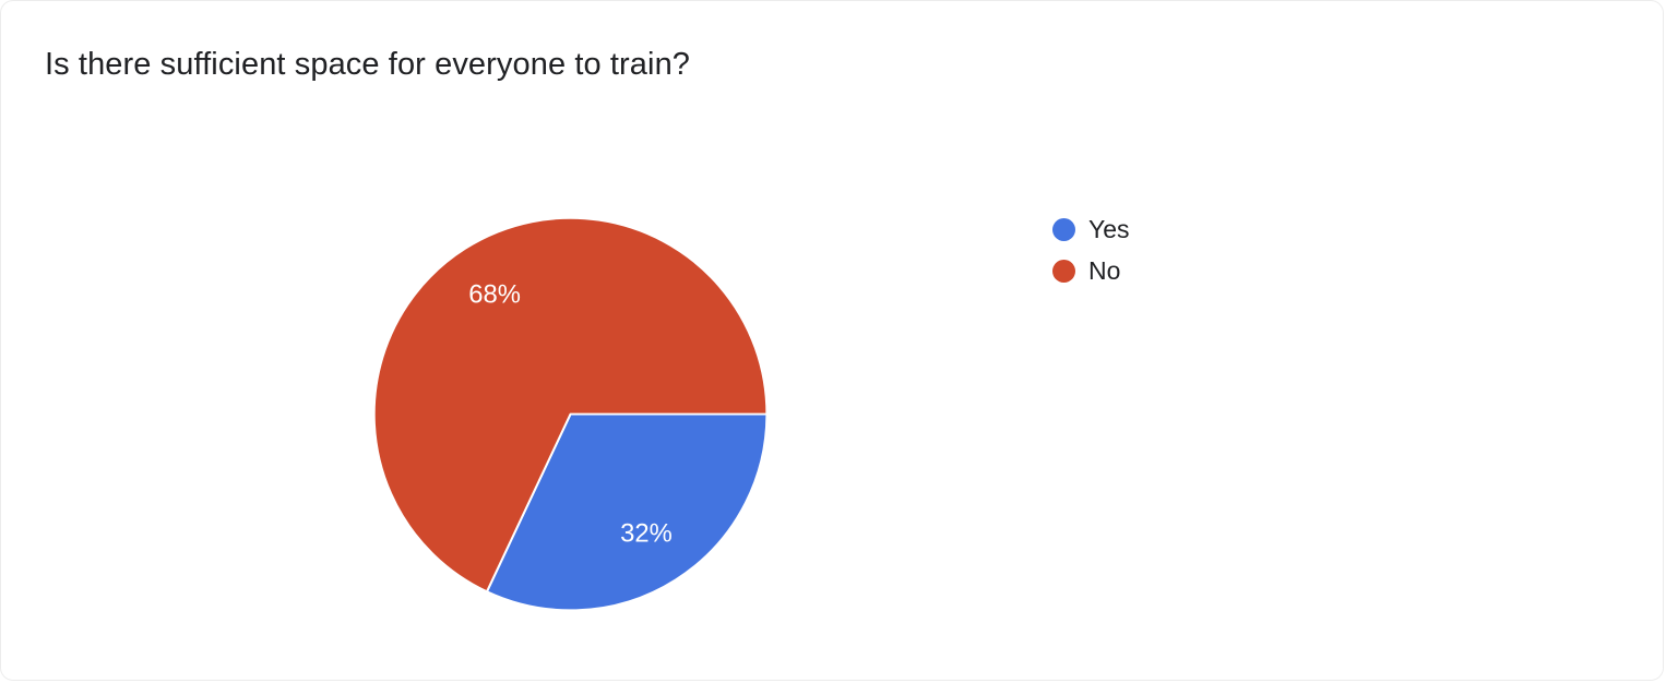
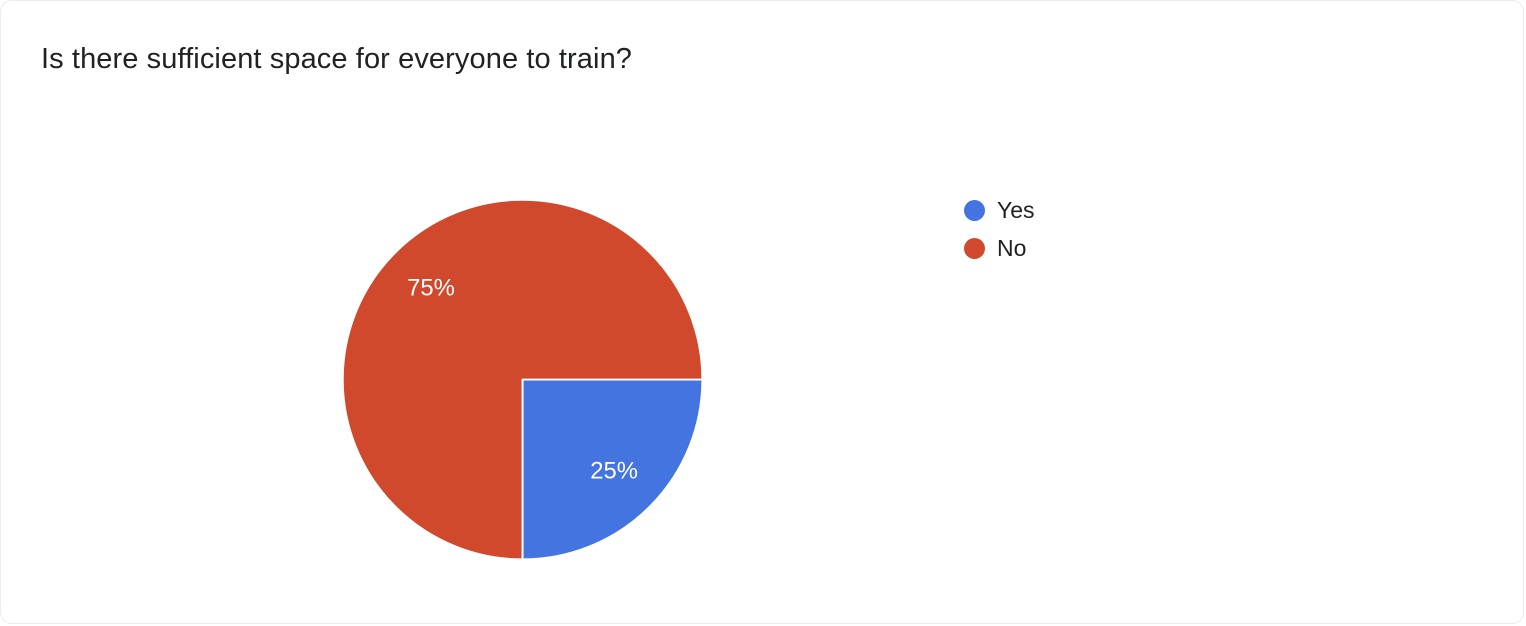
Yes: 32% -> 25%
No: 68% -> 75%
